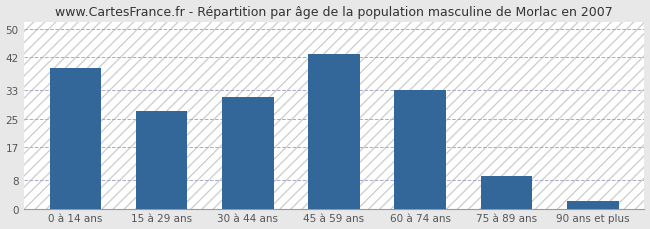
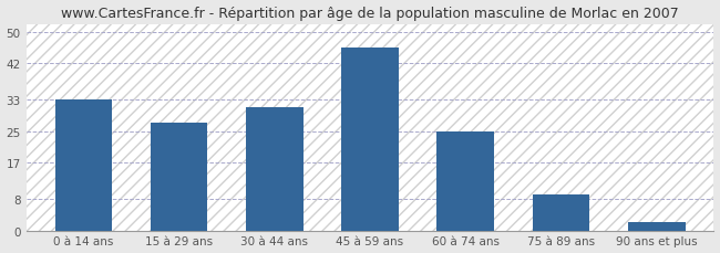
0 à 14 ans: 39 -> 33
45 à 59 ans: 43 -> 46
60 à 74 ans: 33 -> 25
